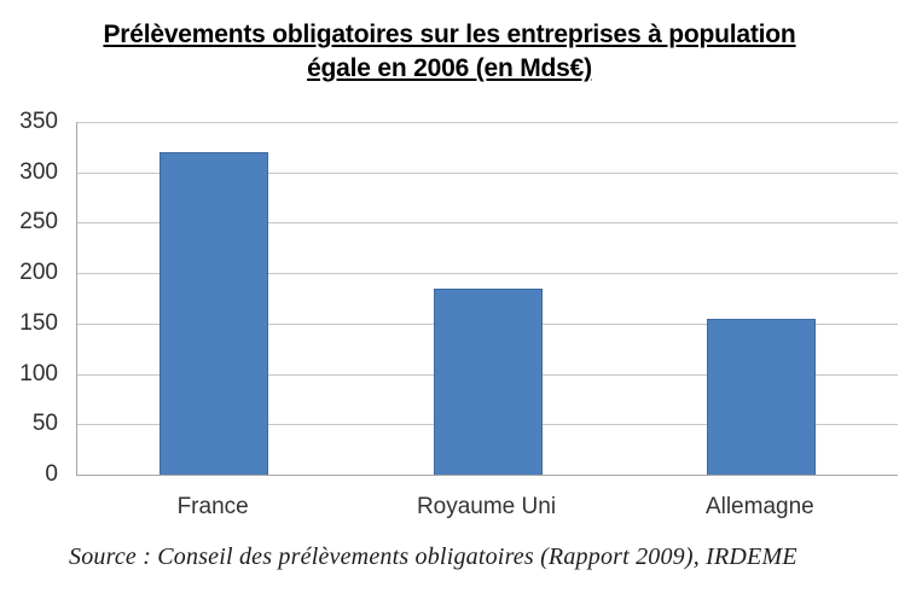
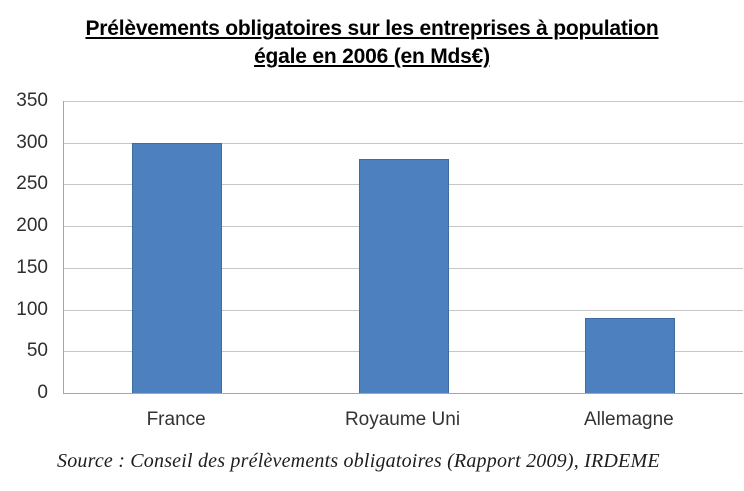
France: 320 -> 300
Royaume Uni: 180 -> 280
Allemagne: 160 -> 90
